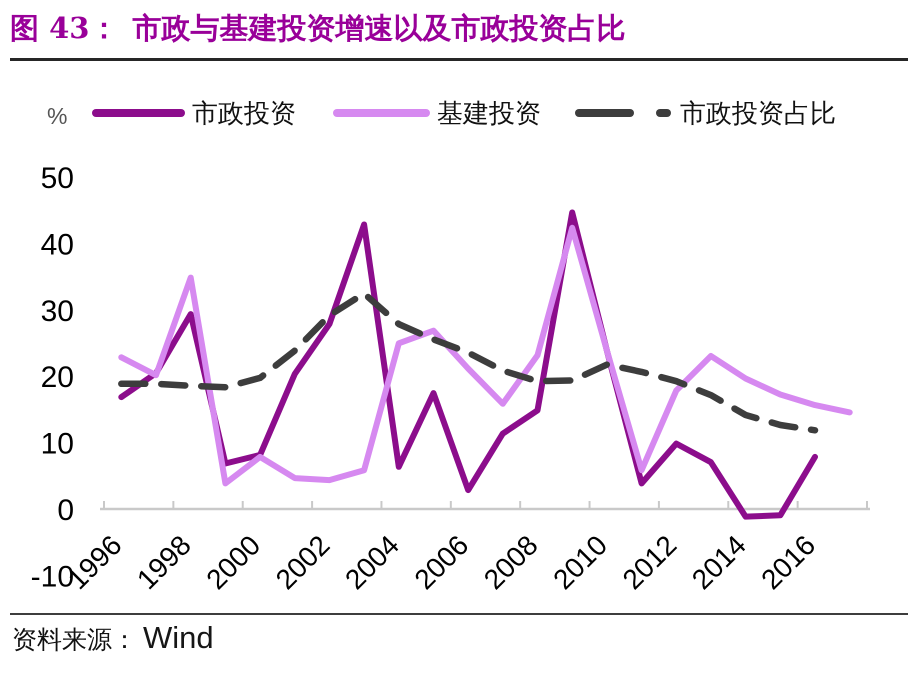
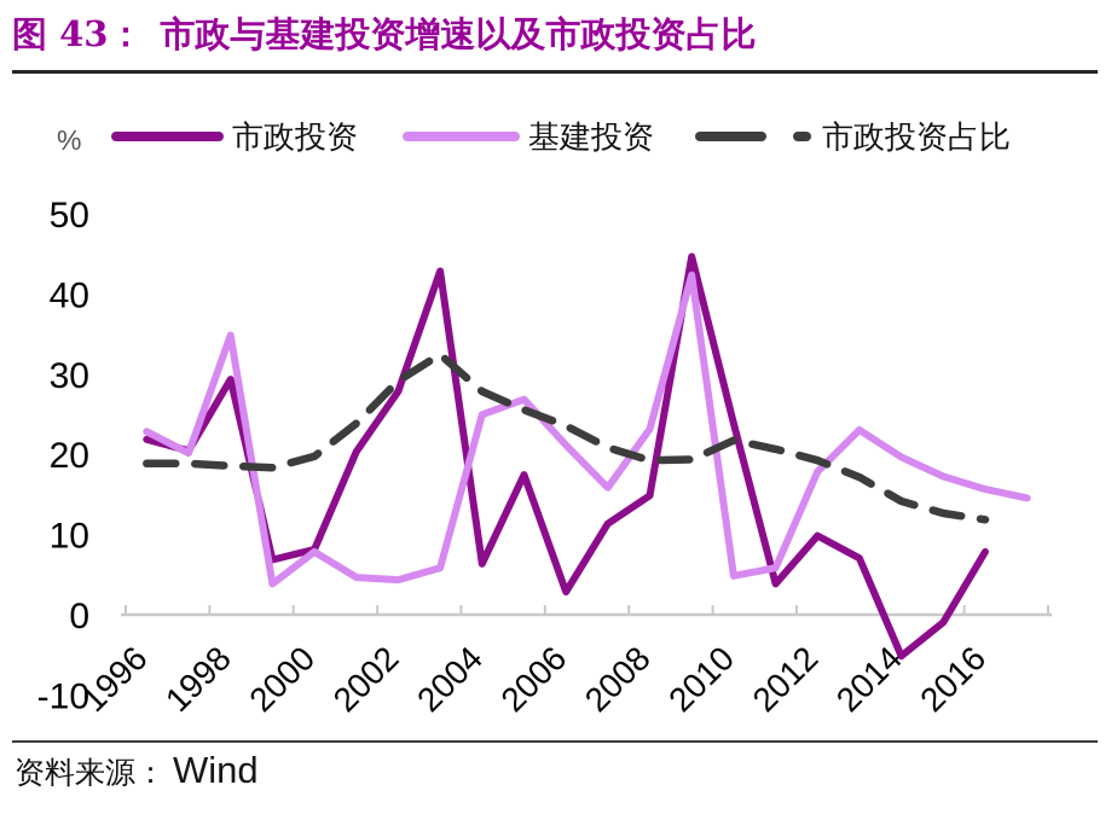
市政投资/1996: 17 -> 22
基建投资/2010: 24 -> 5
市政投资/2014: -1 -> -5
